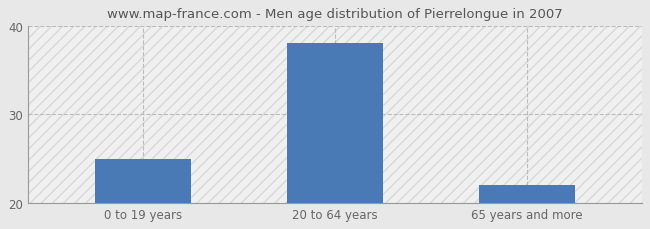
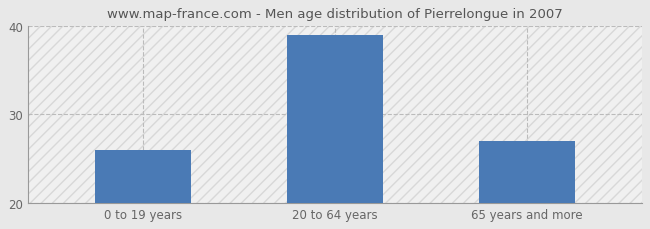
0 to 19 years: 25 -> 26
20 to 64 years: 38 -> 39
65 years and more: 22 -> 27
